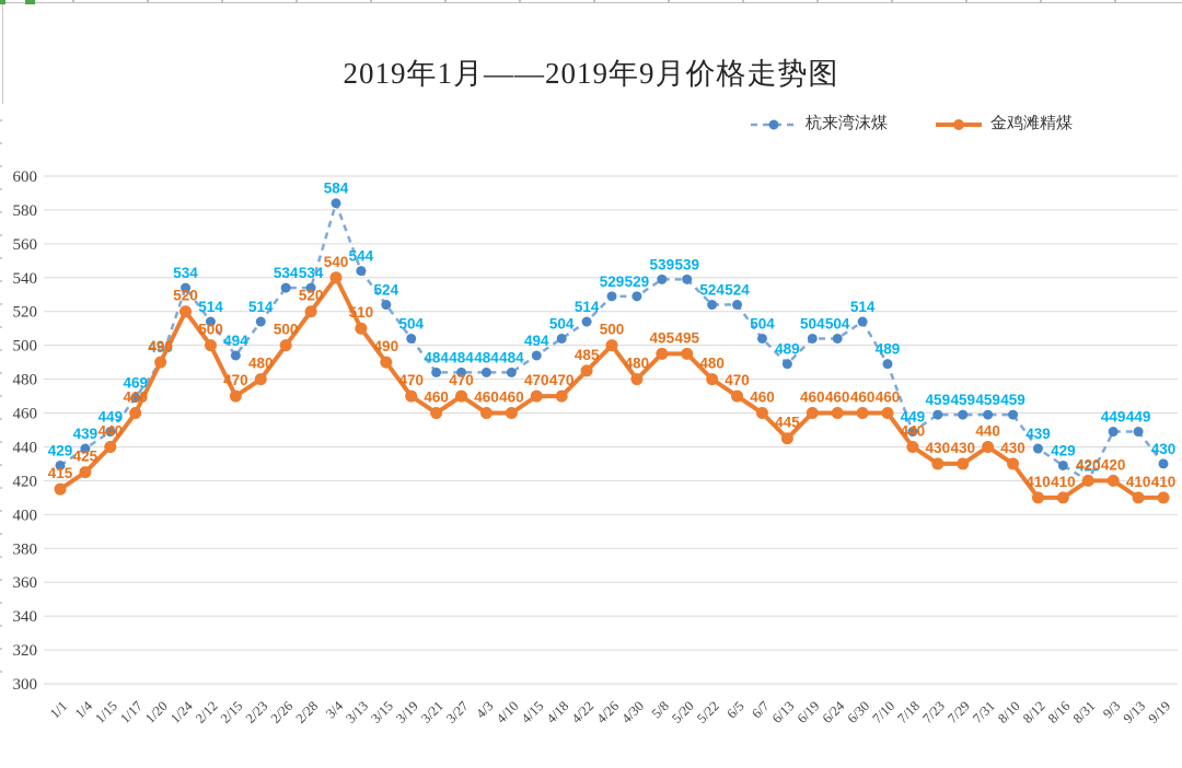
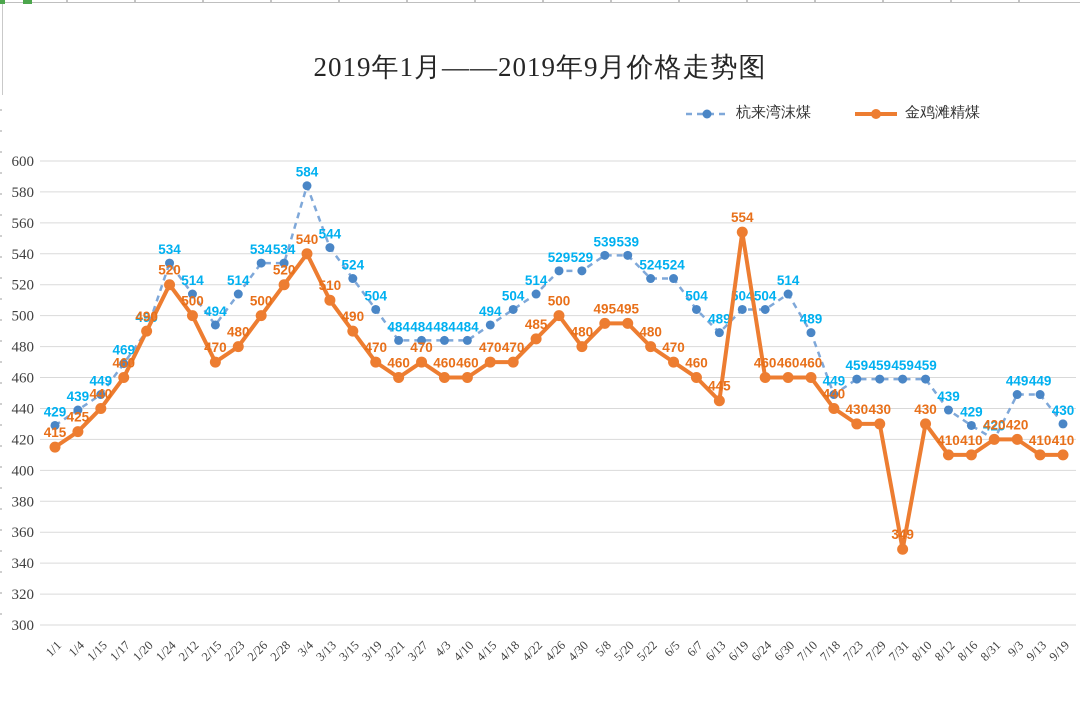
金鸡滩精煤/6/19: 460 -> 554
金鸡滩精煤/7/31: 440 -> 349
